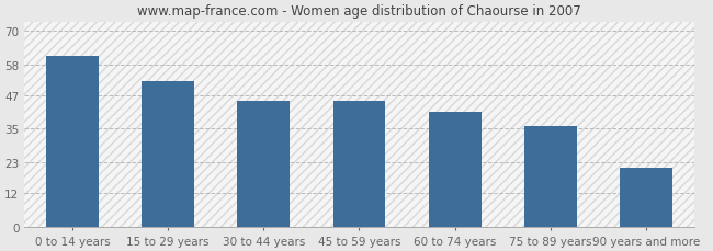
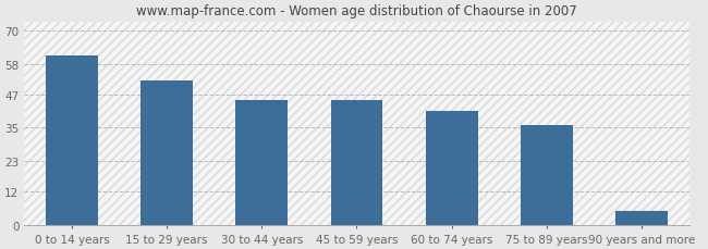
90 years and more: 21 -> 5
